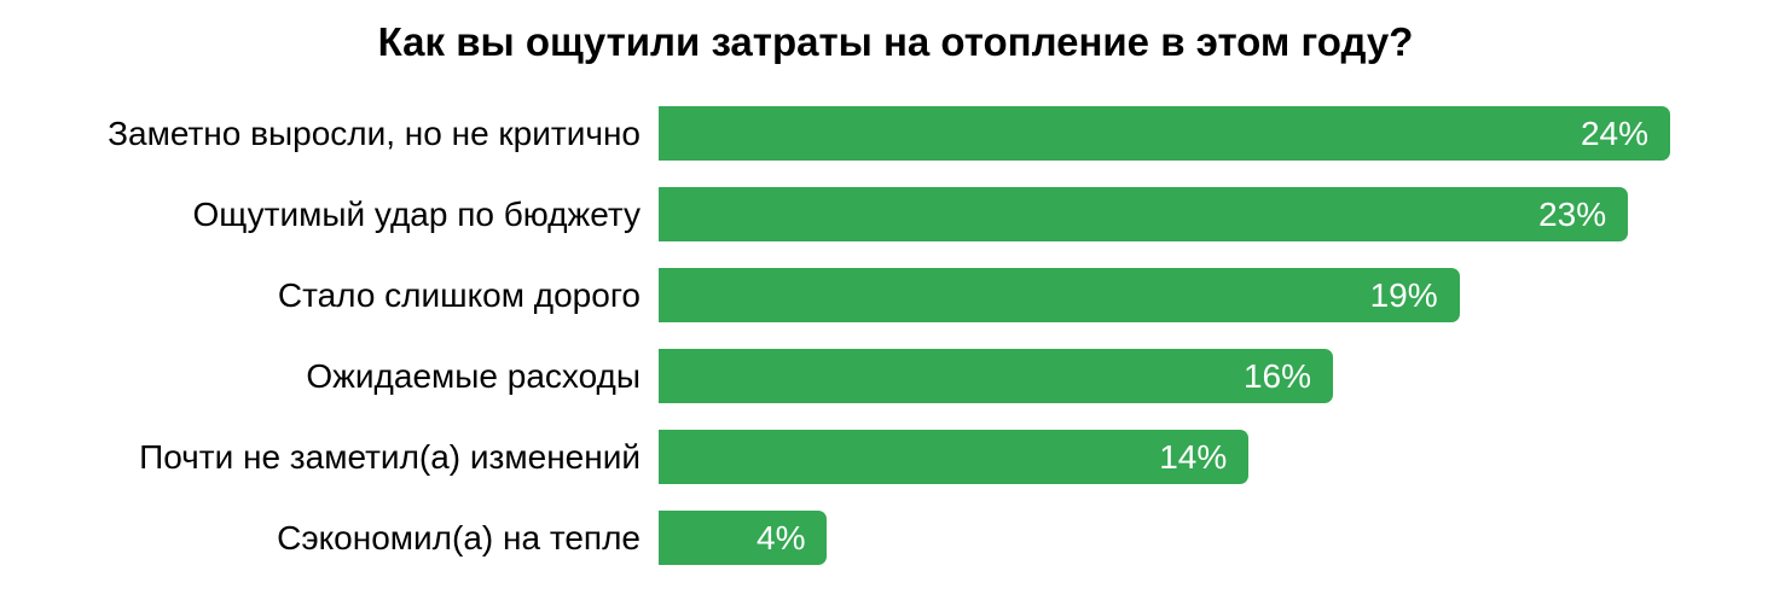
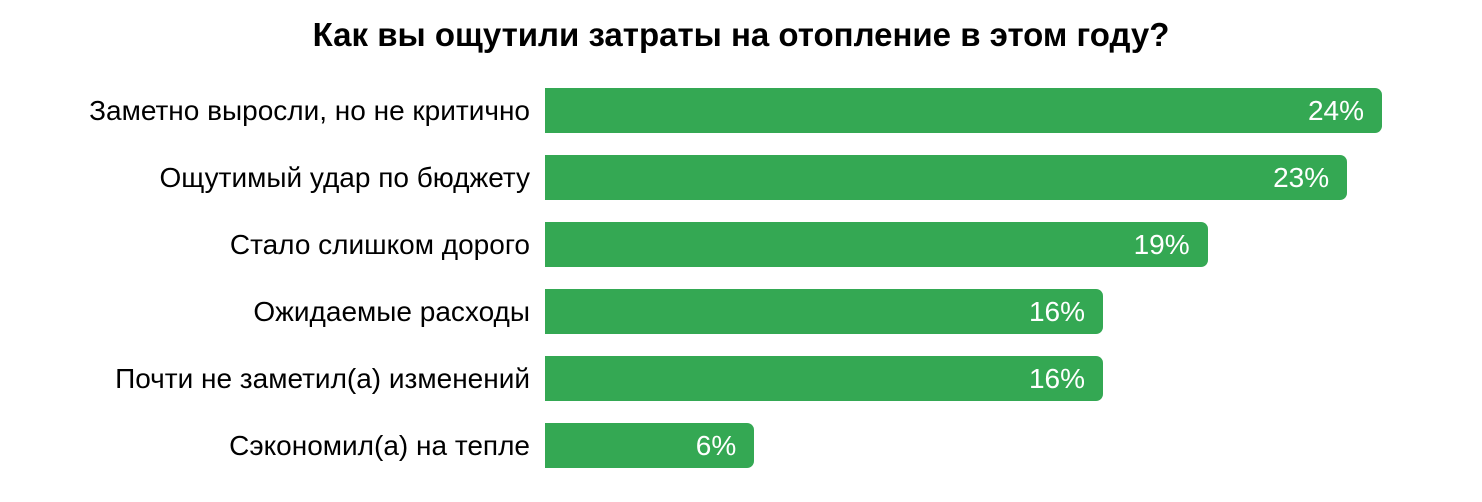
Почти не заметил(а) изменений: 14% -> 16%
Сэкономил(а) на тепле: 4% -> 6%
